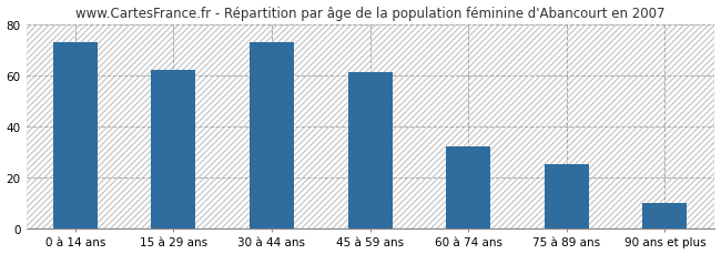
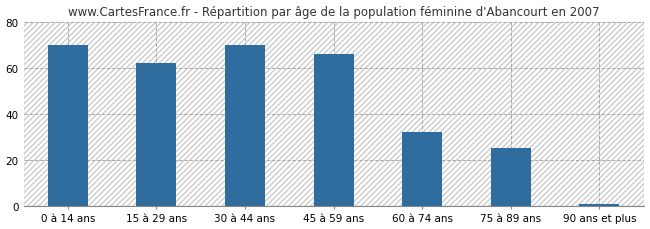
0 à 14 ans: 73 -> 70
30 à 44 ans: 73 -> 70
45 à 59 ans: 61 -> 66
90 ans et plus: 10 -> 1
